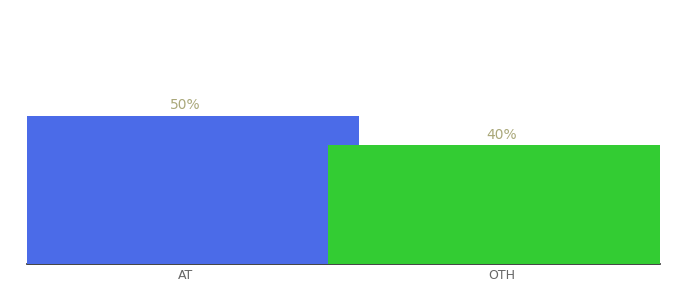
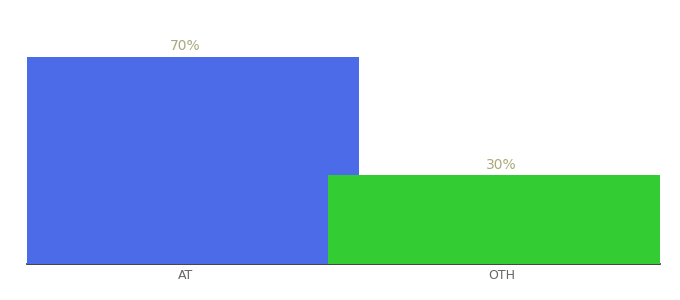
AT: 50% -> 70%
OTH: 40% -> 30%
